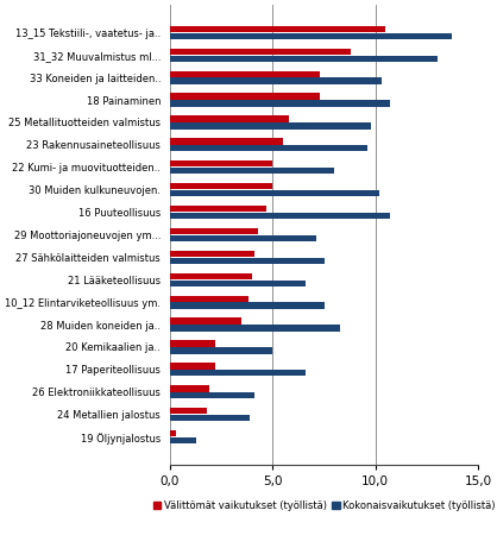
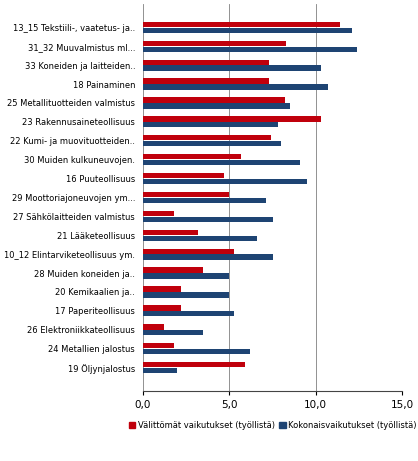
Välittömät vaikutukset (työllistä)/13_15 Tekstiili-, vaatetus- ja..: 10,5 -> 11,4
Kokonaisvaikutukset (työllistä)/13_15 Tekstiili-, vaatetus- ja..: 13,7 -> 12,1
Välittömät vaikutukset (työllistä)/31_32 Muuvalmistus ml...: 8,8 -> 8,3
Kokonaisvaikutukset (työllistä)/31_32 Muuvalmistus ml...: 13,0 -> 12,4
Välittömät vaikutukset (työllistä)/25 Metallituotteiden valmistus: 5,8 -> 8,2
Kokonaisvaikutukset (työllistä)/25 Metallituotteiden valmistus: 9,8 -> 8,5
Välittömät vaikutukset (työllistä)/23 Rakennusaineteollisuus: 5,5 -> 10,3
Kokonaisvaikutukset (työllistä)/23 Rakennusaineteollisuus: 9,6 -> 7,8
Välittömät vaikutukset (työllistä)/22 Kumi- ja muovituotteiden..: 5,0 -> 7,4
Välittömät vaikutukset (työllistä)/30 Muiden kulkuneuvojen.: 5,0 -> 5,7
Kokonaisvaikutukset (työllistä)/30 Muiden kulkuneuvojen.: 10,2 -> 9,1
Kokonaisvaikutukset (työllistä)/16 Puuteollisuus: 10,7 -> 9,5
Välittömät vaikutukset (työllistä)/29 Moottoriajoneuvojen ym...: 4,3 -> 5,0
Välittömät vaikutukset (työllistä)/27 Sähkölaitteiden valmistus: 4,1 -> 1,8
Välittömät vaikutukset (työllistä)/21 Lääketeollisuus: 4,0 -> 3,2
Välittömät vaikutukset (työllistä)/10_12 Elintarviketeollisuus ym.: 3,8 -> 5,3
Kokonaisvaikutukset (työllistä)/28 Muiden koneiden ja..: 8,3 -> 5,0
Kokonaisvaikutukset (työllistä)/17 Paperiteollisuus: 6,6 -> 5,3
Välittömät vaikutukset (työllistä)/26 Elektroniikkateollisuus: 1,9 -> 1,2
Kokonaisvaikutukset (työllistä)/26 Elektroniikkateollisuus: 4,1 -> 3,5
Kokonaisvaikutukset (työllistä)/24 Metallien jalostus: 3,9 -> 6,2
Välittömät vaikutukset (työllistä)/19 Öljynjalostus: 0,3 -> 5,9
Kokonaisvaikutukset (työllistä)/19 Öljynjalostus: 1,3 -> 2,0
